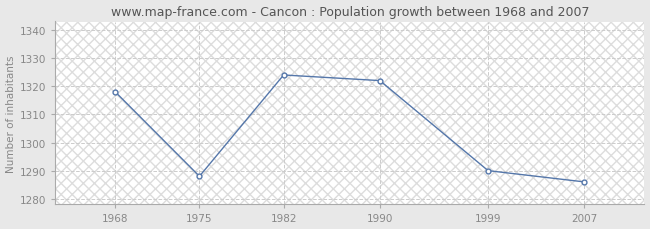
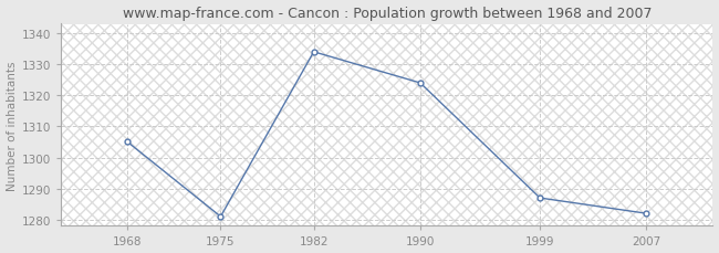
1968: 1318 -> 1305
1975: 1288 -> 1281
1982: 1324 -> 1334
1990: 1322 -> 1324
1999: 1290 -> 1287
2007: 1286 -> 1282
